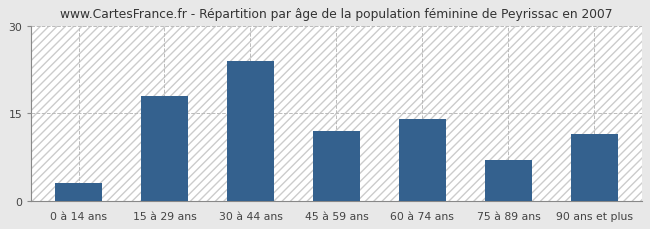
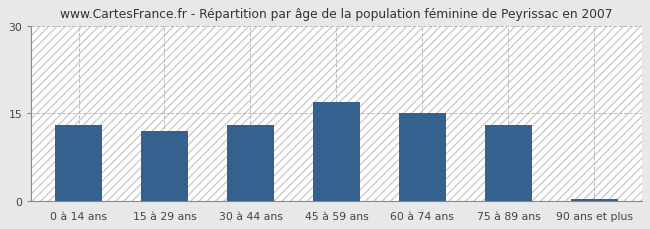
0 à 14 ans: 3.0 -> 13.0
15 à 29 ans: 18.0 -> 12.0
30 à 44 ans: 24.0 -> 13.0
45 à 59 ans: 12.0 -> 17.0
60 à 74 ans: 14.0 -> 15.0
75 à 89 ans: 7.0 -> 13.0
90 ans et plus: 11.4 -> 0.4
